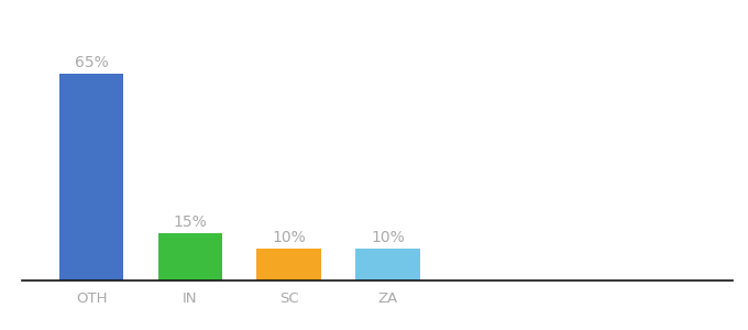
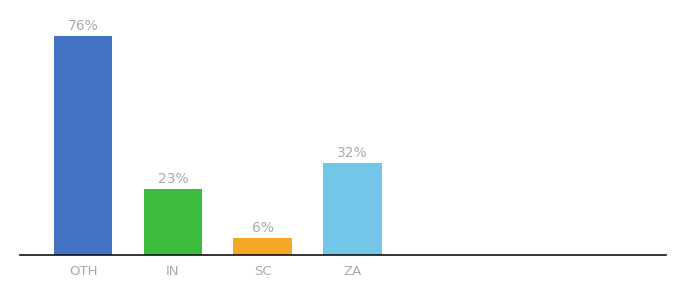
OTH: 65% -> 76%
IN: 15% -> 23%
SC: 10% -> 6%
ZA: 10% -> 32%
